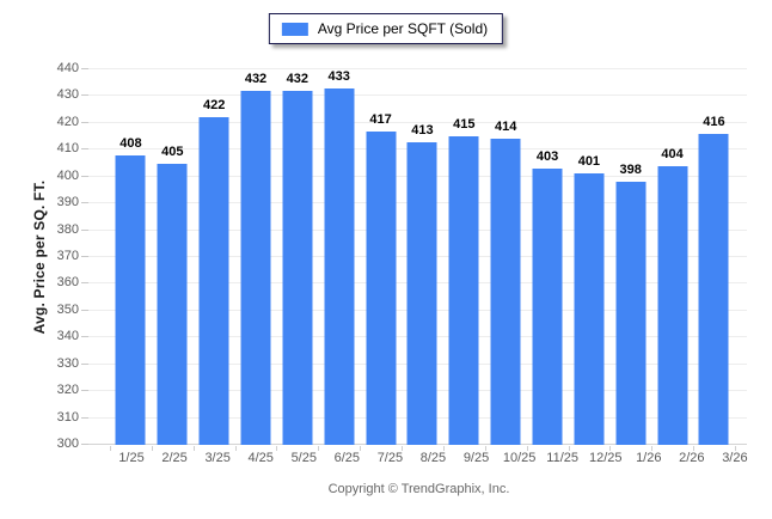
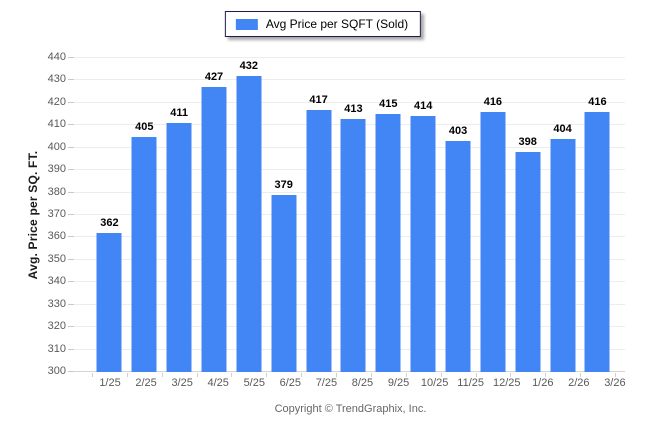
1/25: 408 -> 362
3/25: 422 -> 411
4/25: 432 -> 427
6/25: 433 -> 379
12/25: 401 -> 416
